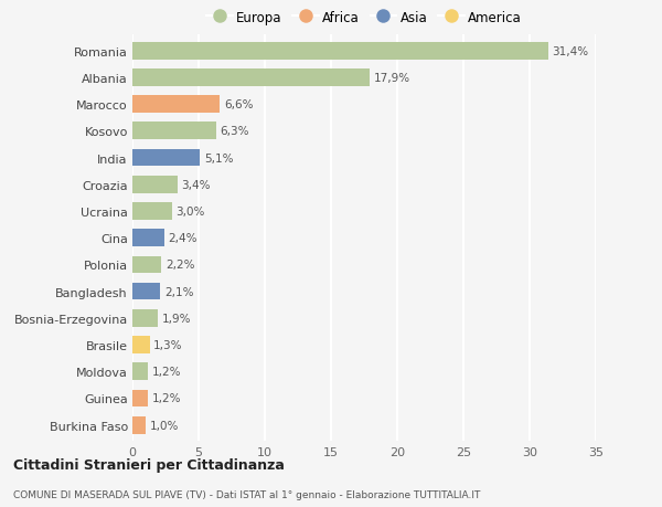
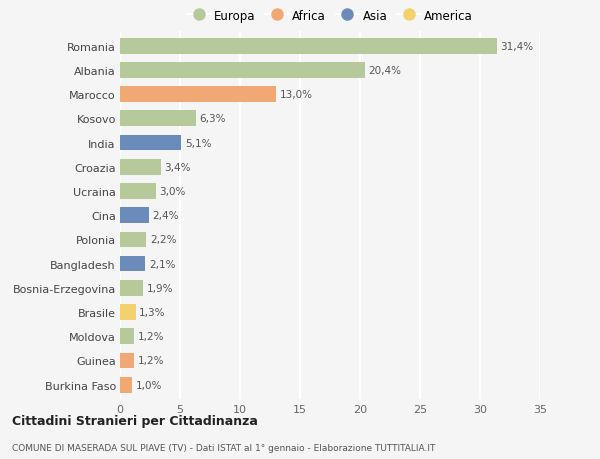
Albania: 17,9% -> 20,4%
Marocco: 6,6% -> 13,0%
